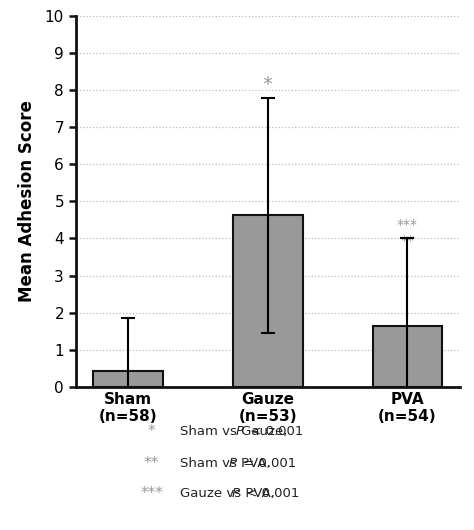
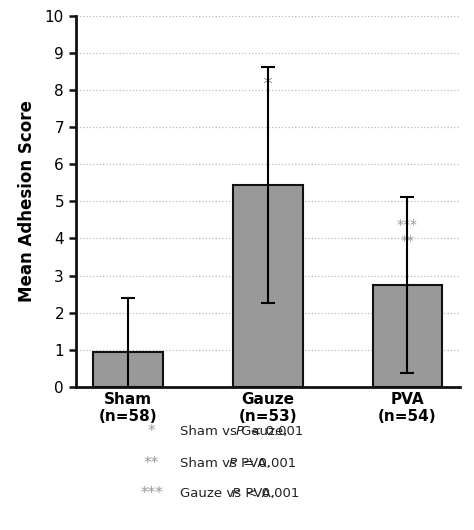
Sham (n=58): 0.42 -> 0.95
Gauze (n=53): 4.62 -> 5.45
PVA (n=54): 1.65 -> 2.75
